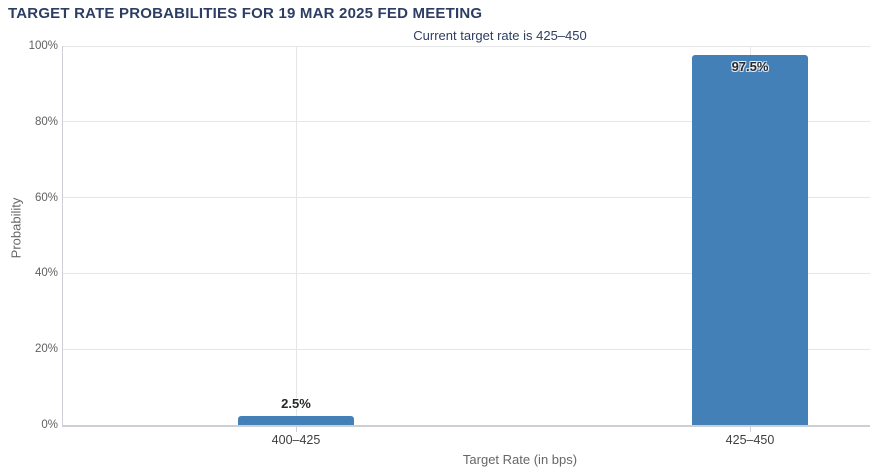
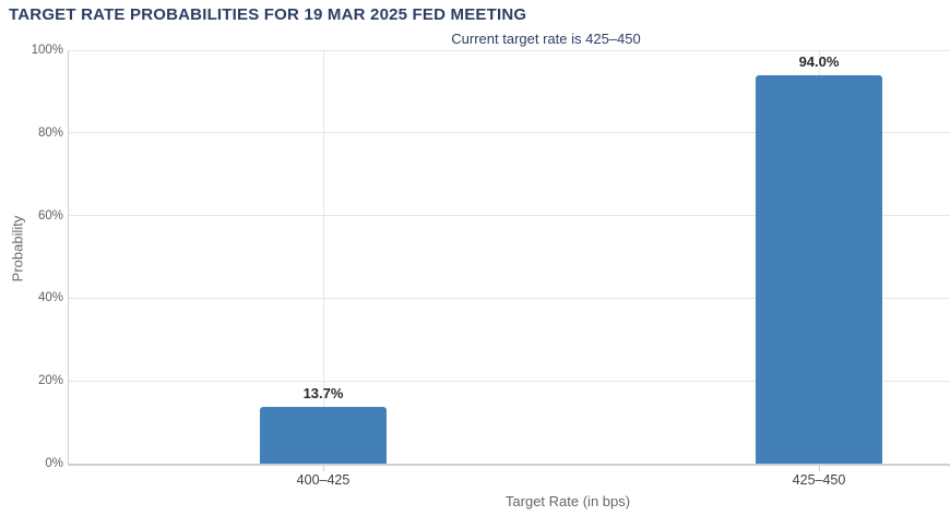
400–425: 2.5% -> 13.7%
425–450: 97.5% -> 94.0%
